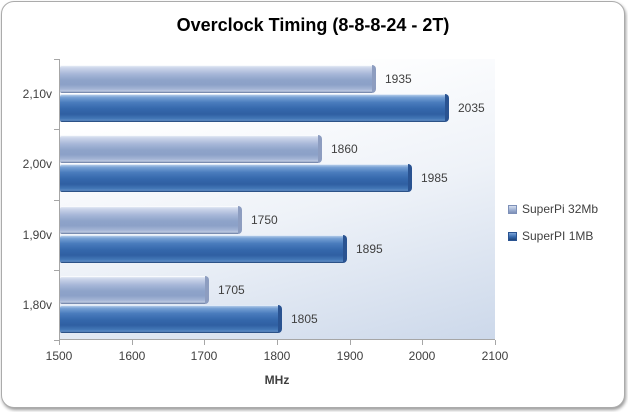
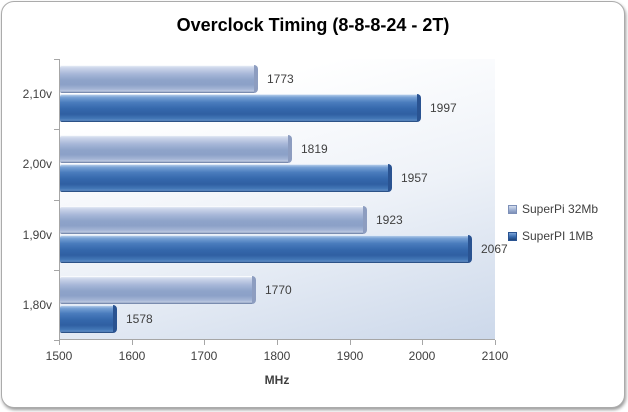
SuperPi 32Mb/2,10v: 1935 -> 1773
SuperPI 1MB/2,10v: 2035 -> 1997
SuperPi 32Mb/2,00v: 1860 -> 1819
SuperPI 1MB/2,00v: 1985 -> 1957
SuperPi 32Mb/1,90v: 1750 -> 1923
SuperPI 1MB/1,90v: 1895 -> 2067
SuperPi 32Mb/1,80v: 1705 -> 1770
SuperPI 1MB/1,80v: 1805 -> 1578
